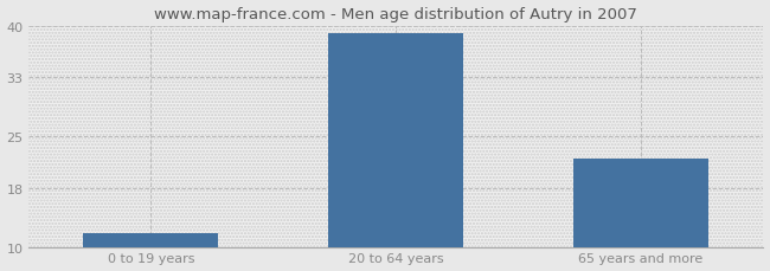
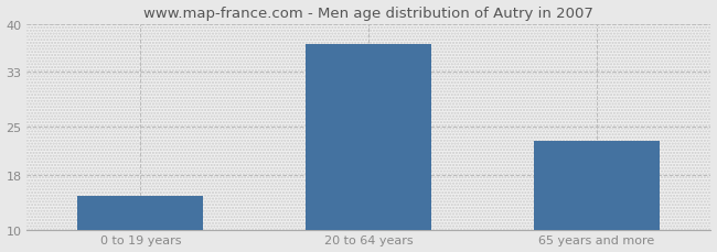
0 to 19 years: 12 -> 15
20 to 64 years: 39 -> 37
65 years and more: 22 -> 23
